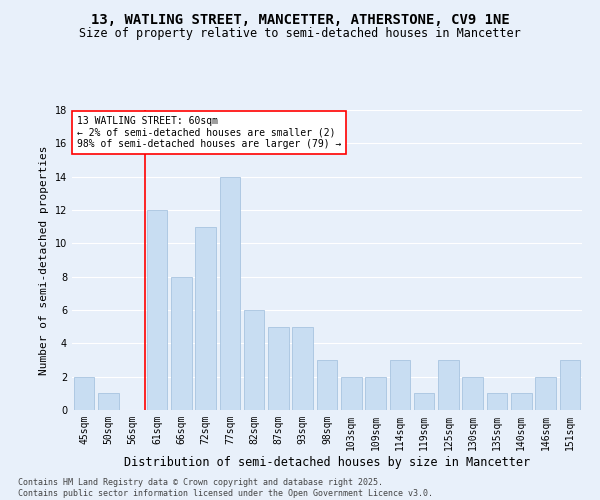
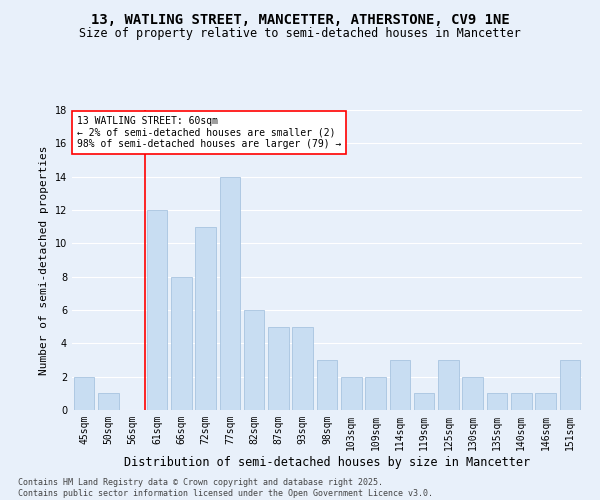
146sqm: 2 -> 1
